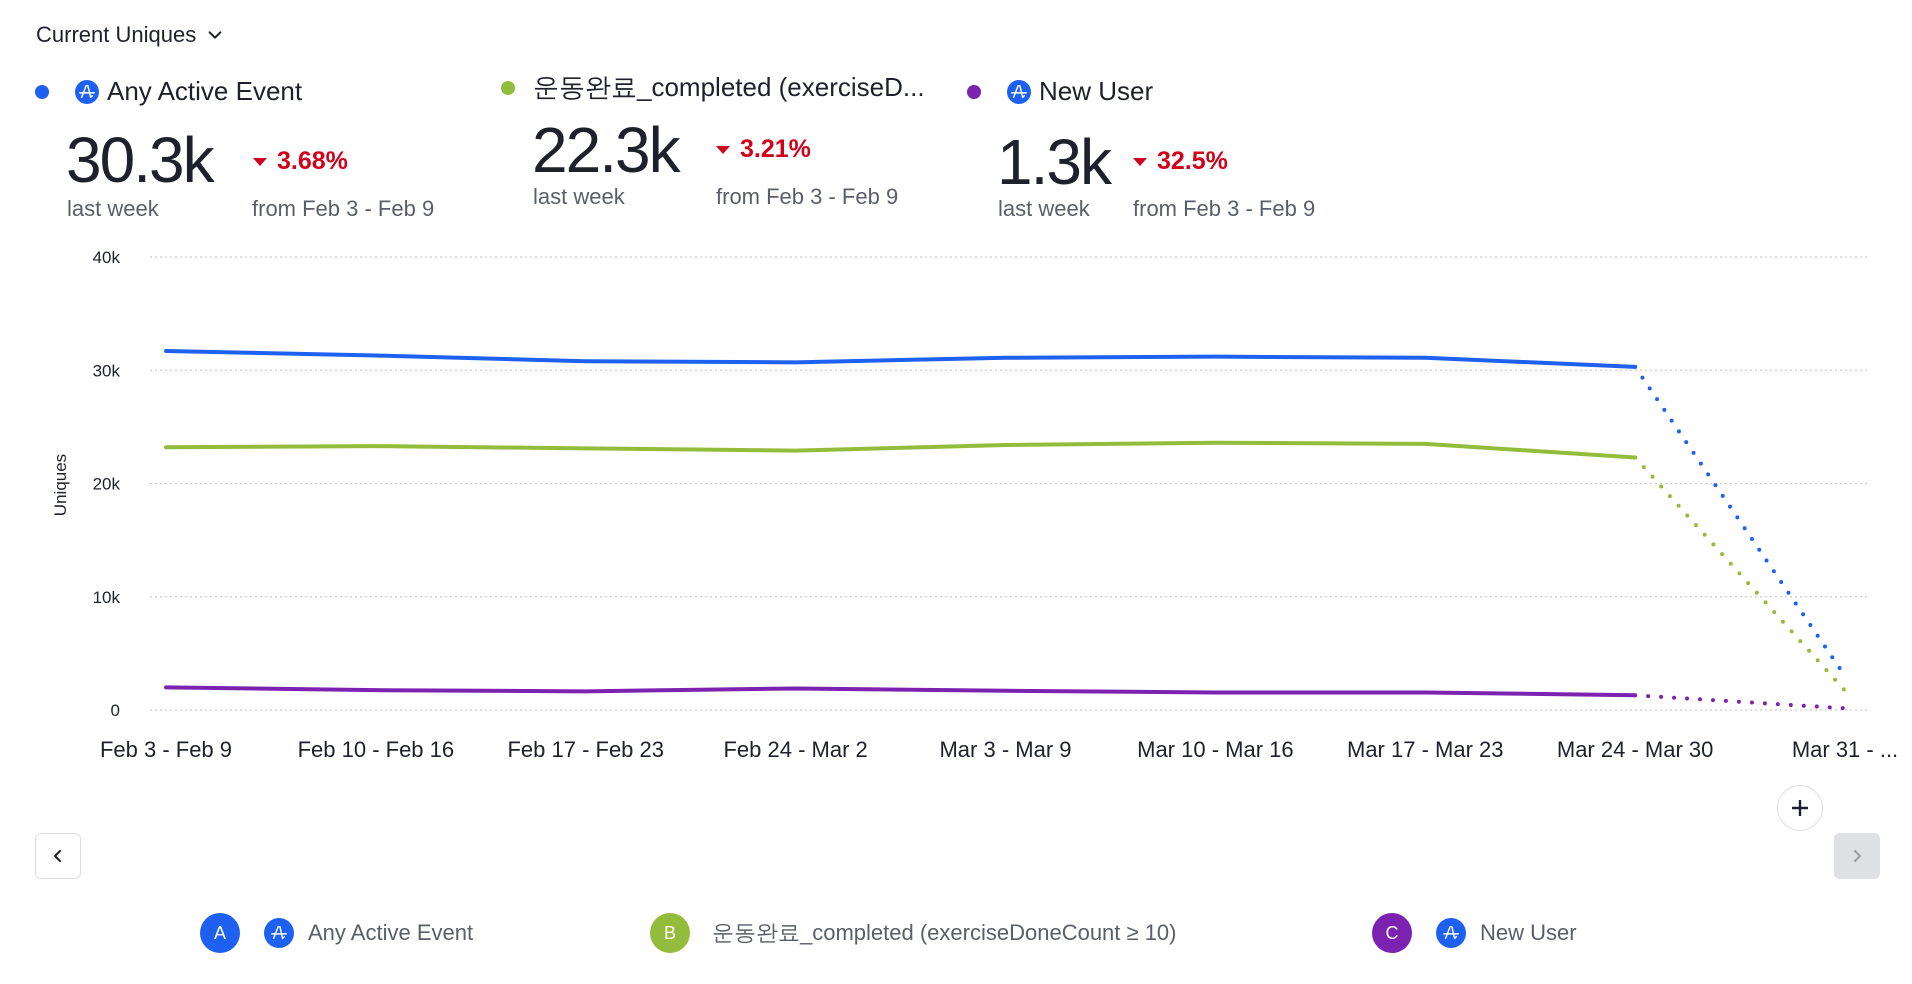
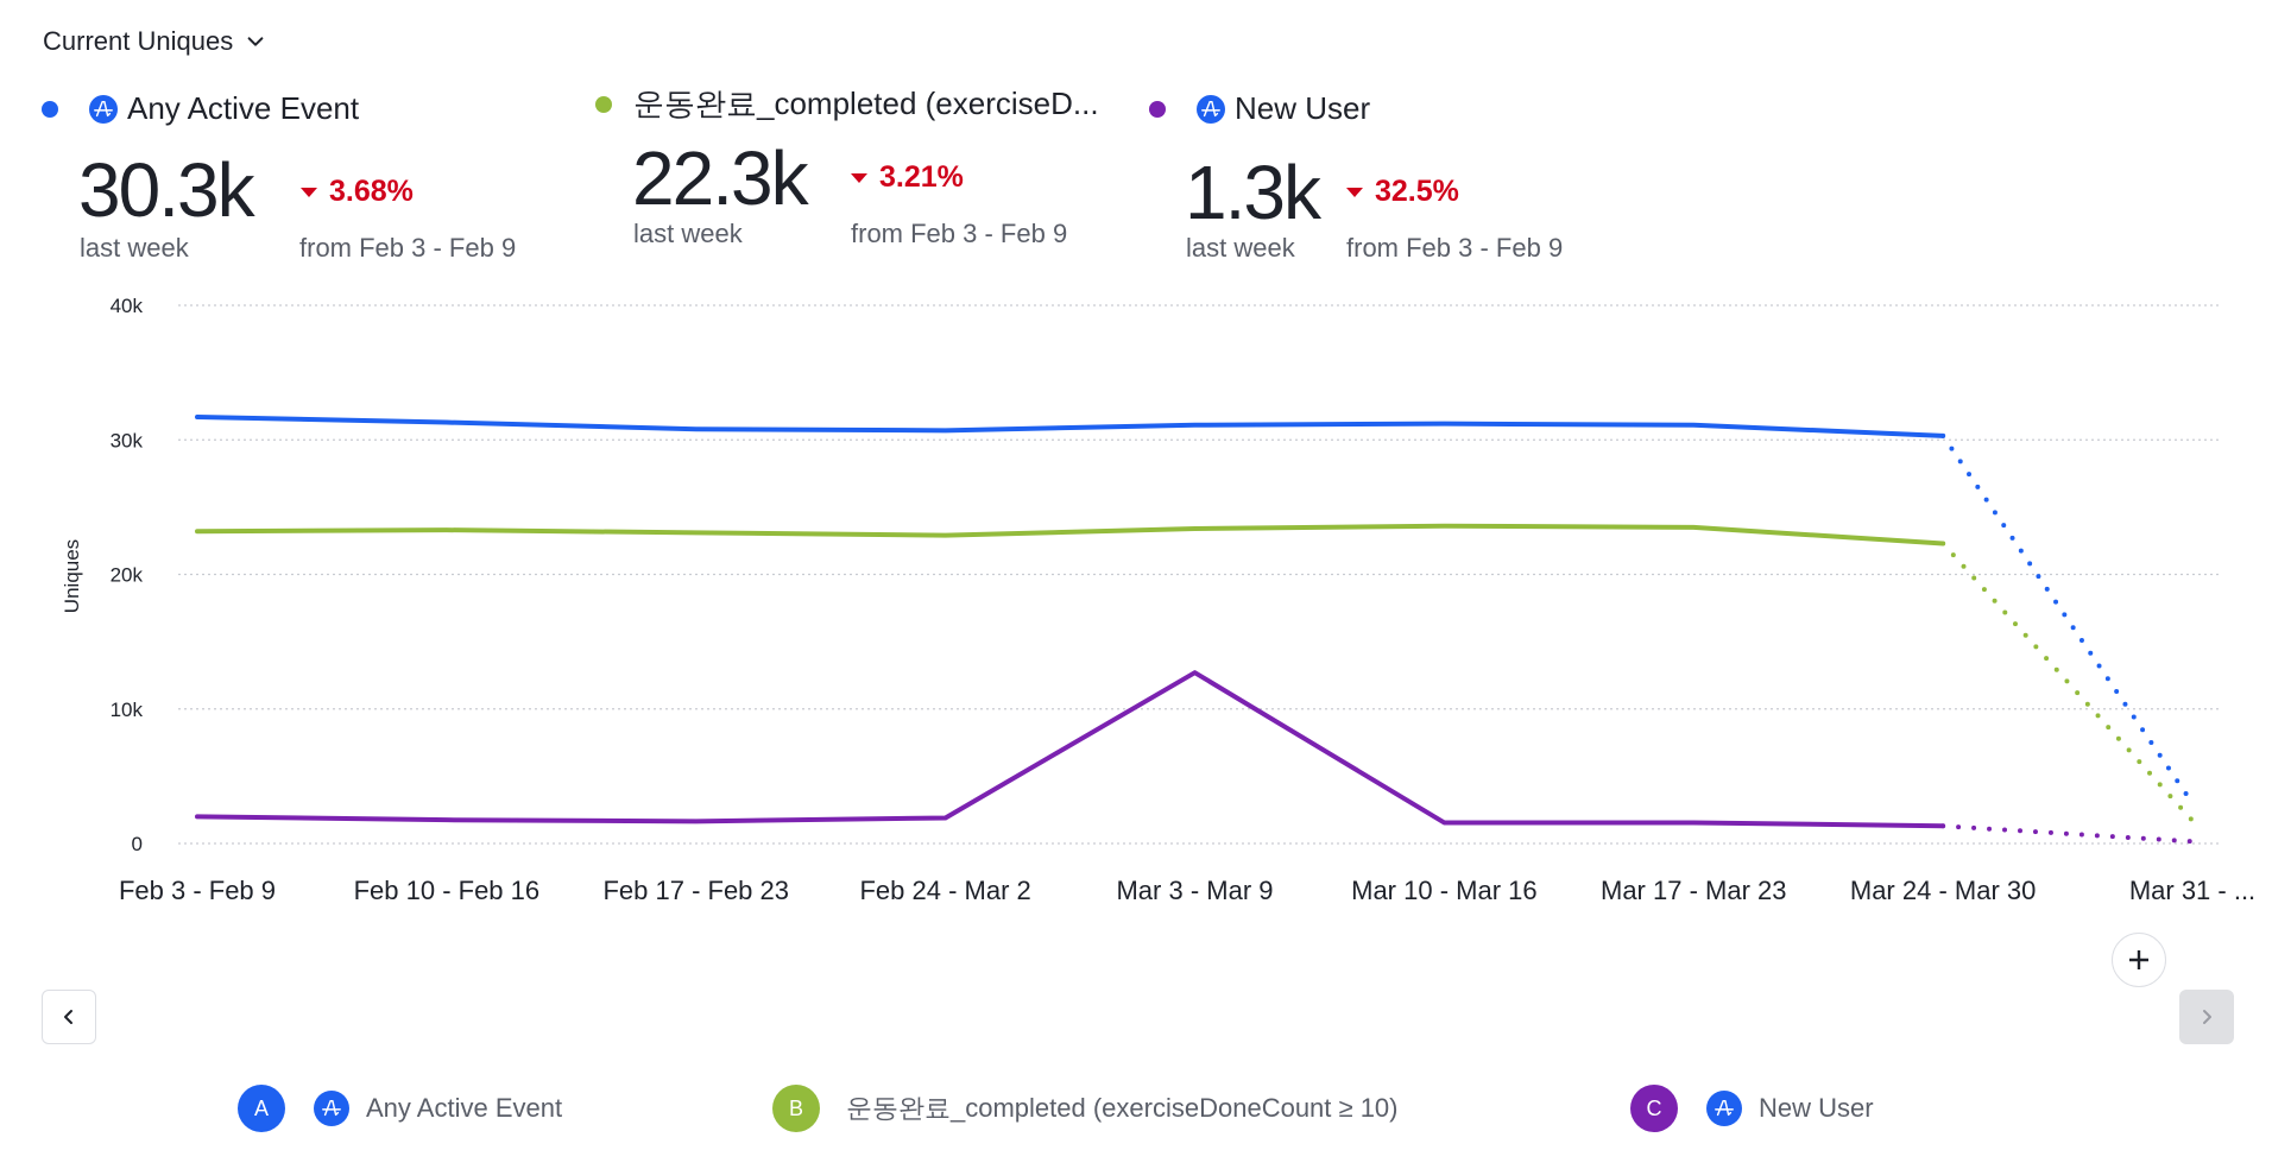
New User/Mar 3 - Mar 9: 1.7k -> 12.7k
